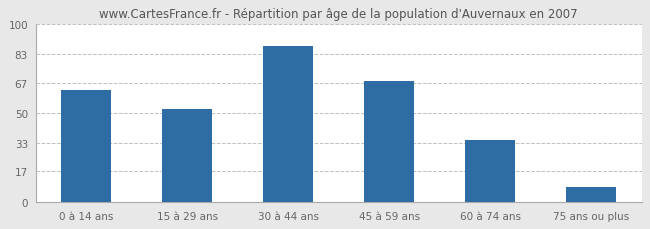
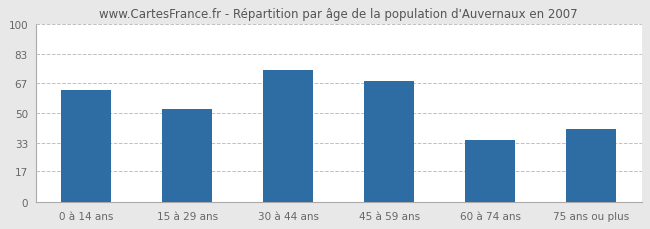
30 à 44 ans: 88 -> 74
75 ans ou plus: 8 -> 41
